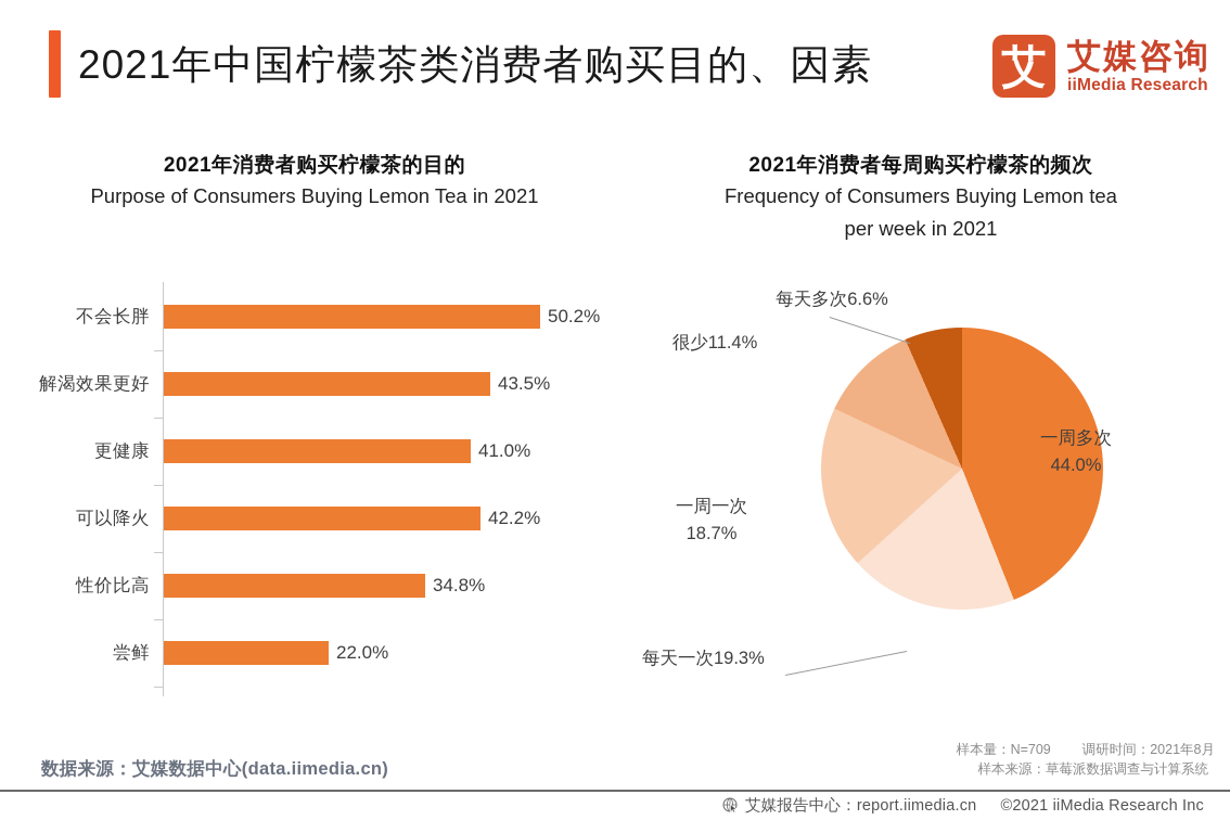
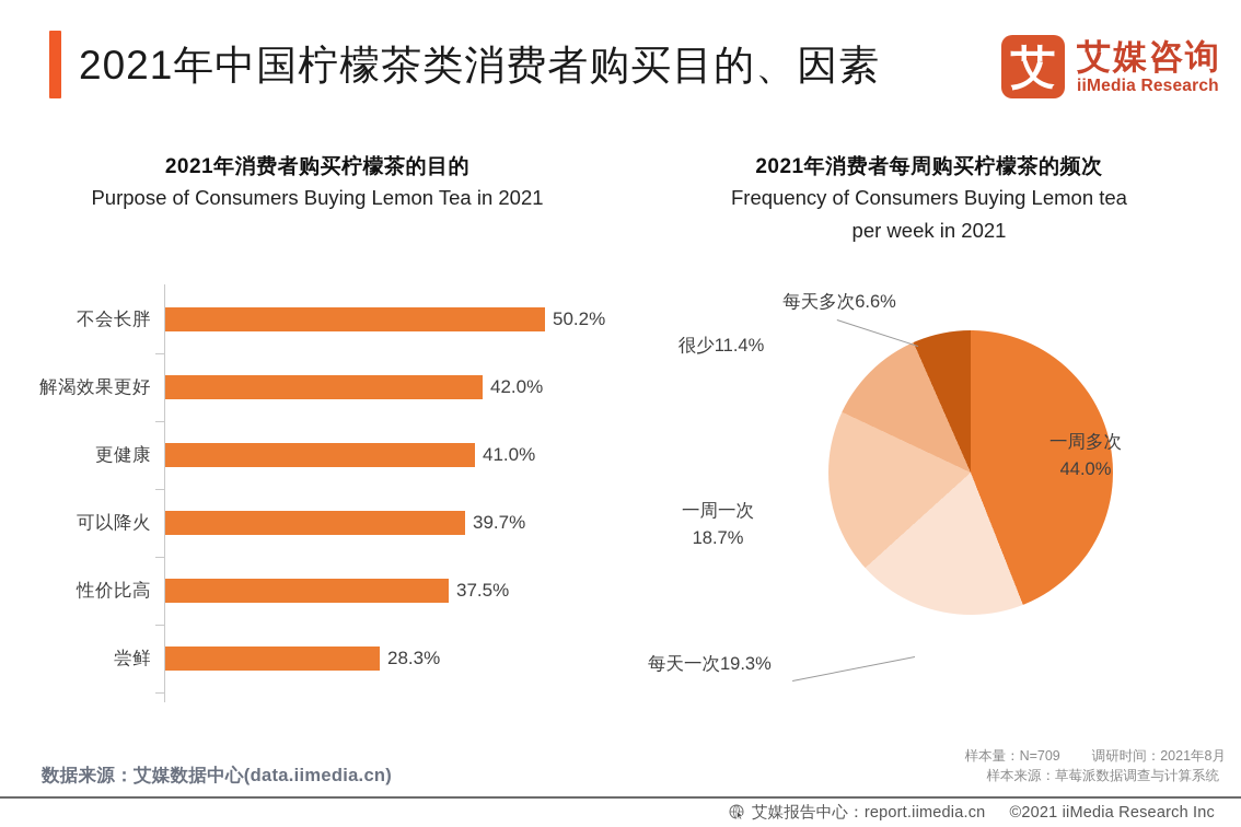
2021年消费者购买柠檬茶的目的/解渴效果更好: 43.5% -> 42.0%
2021年消费者购买柠檬茶的目的/可以降火: 42.2% -> 39.7%
2021年消费者购买柠檬茶的目的/性价比高: 34.8% -> 37.5%
2021年消费者购买柠檬茶的目的/尝鲜: 22.0% -> 28.3%
